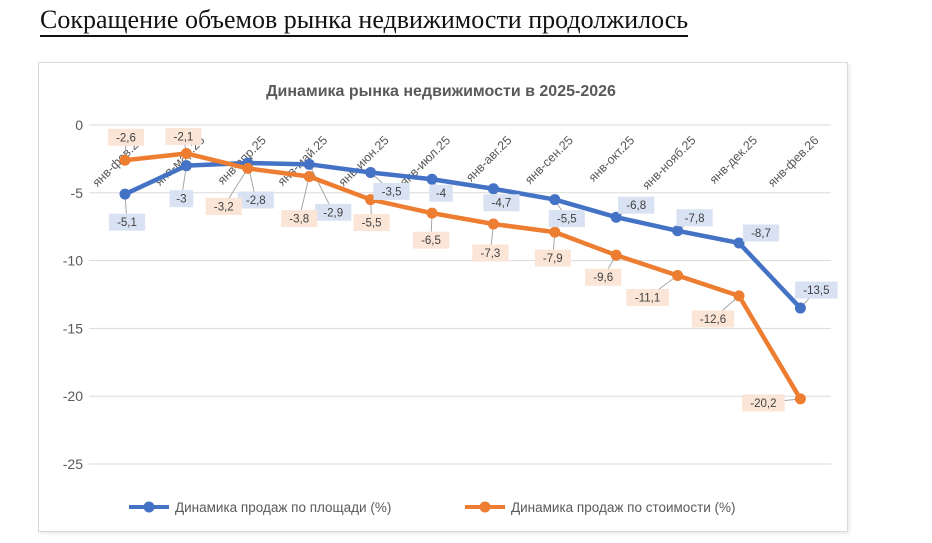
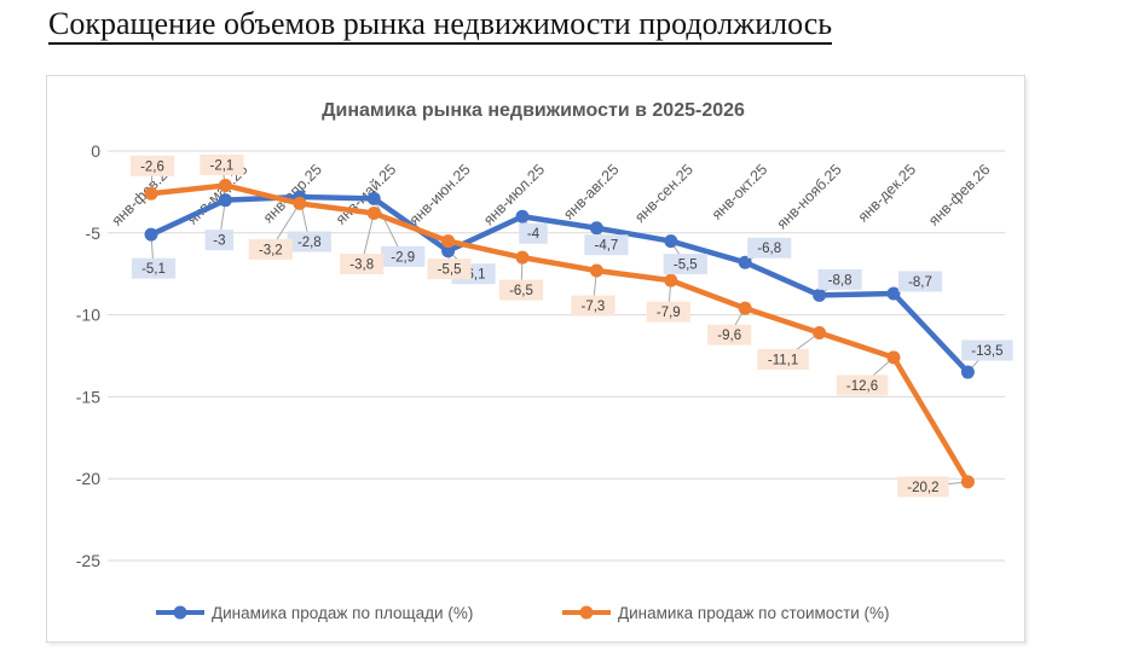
Динамика продаж по площади (%)/янв-июн.25: -3,5 -> -6,1
Динамика продаж по площади (%)/янв-нояб.25: -7,8 -> -8,8
